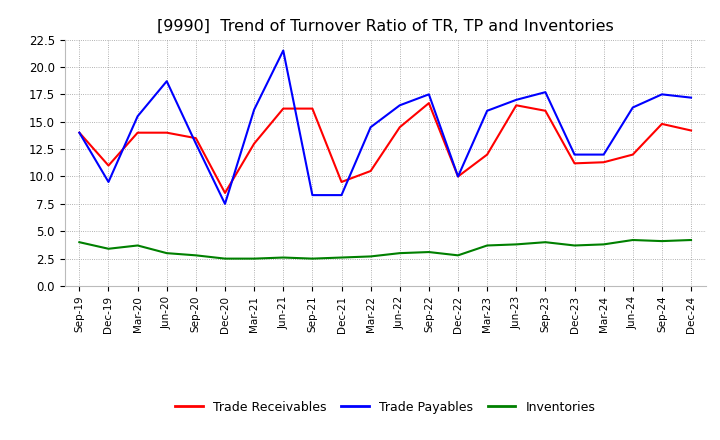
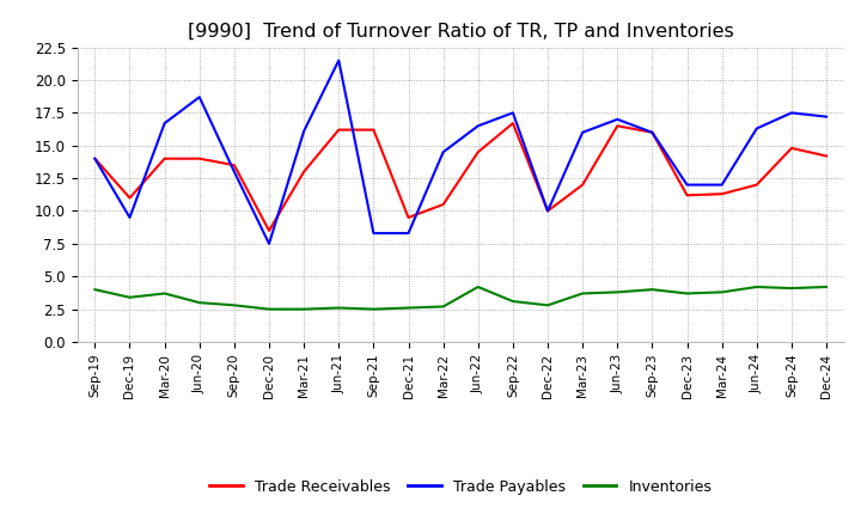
Trade Payables/Mar-20: 15.5 -> 16.7
Inventories/Jun-22: 3.0 -> 4.2
Trade Payables/Sep-23: 17.7 -> 16.0
